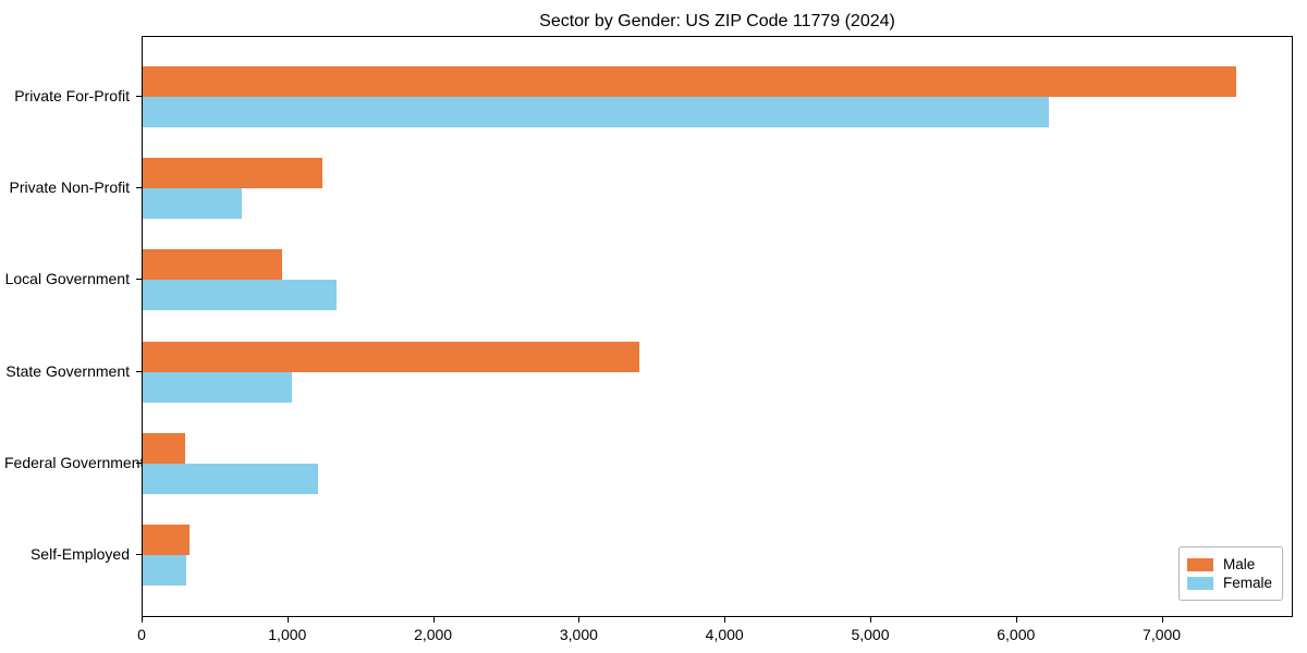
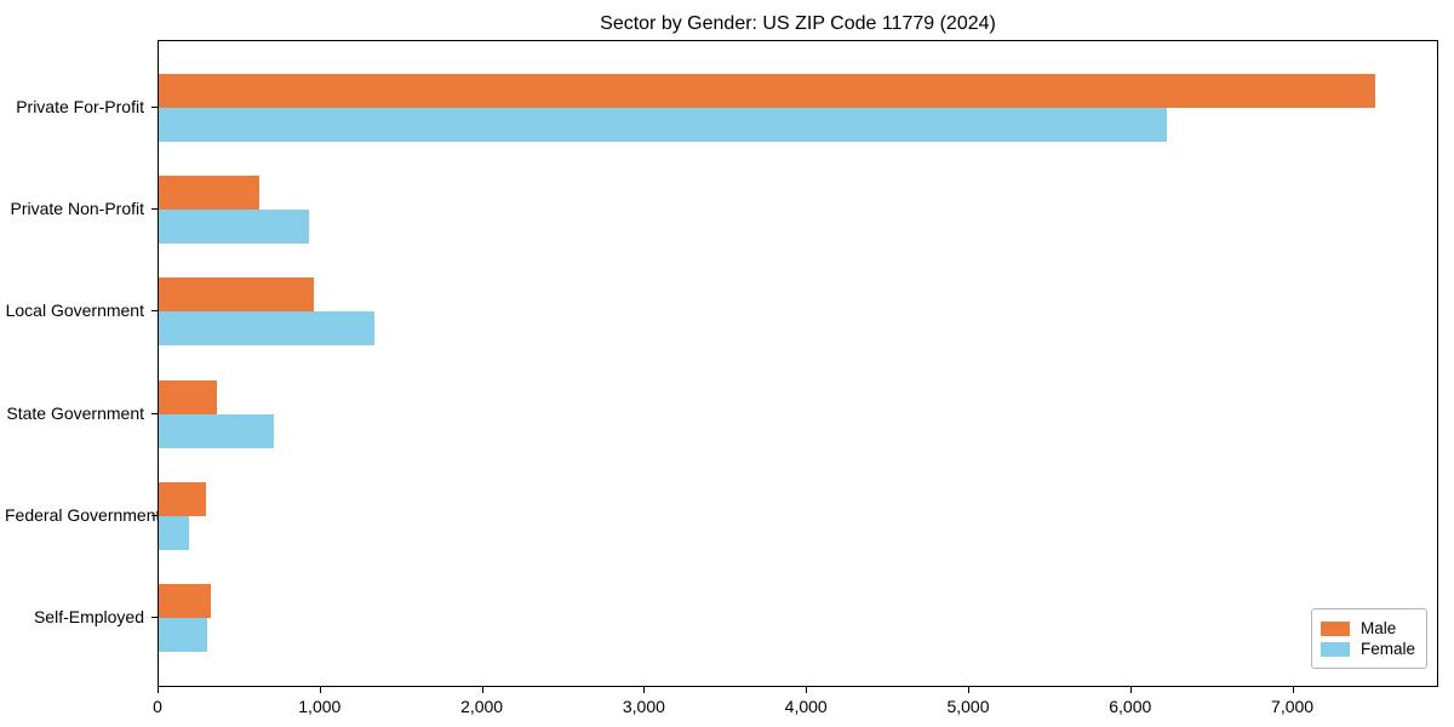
Male/Private Non-Profit: 1230 -> 620
Female/Private Non-Profit: 680 -> 930
Male/State Government: 3410 -> 360
Female/State Government: 1020 -> 710
Female/Federal Government: 1200 -> 190
